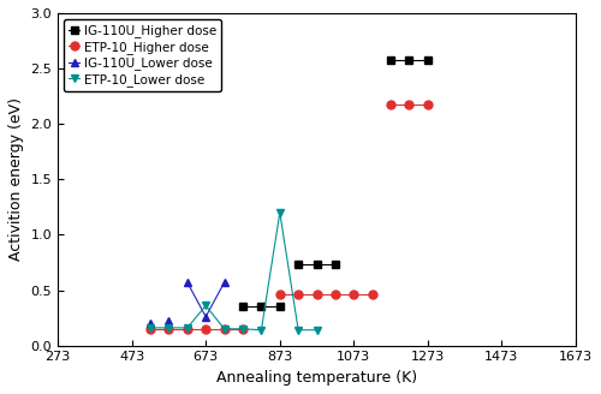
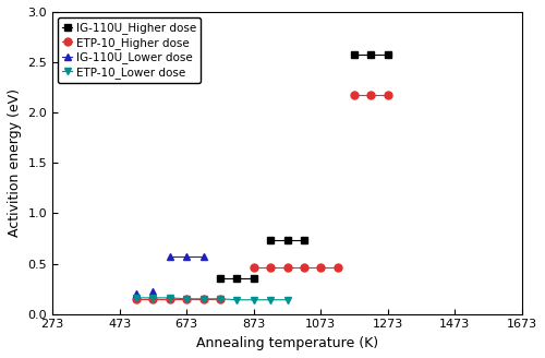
IG-110U_Lower dose/673: 0.26 -> 0.57
ETP-10_Lower dose/673: 0.36 -> 0.15
ETP-10_Lower dose/873: 1.20 -> 0.14
